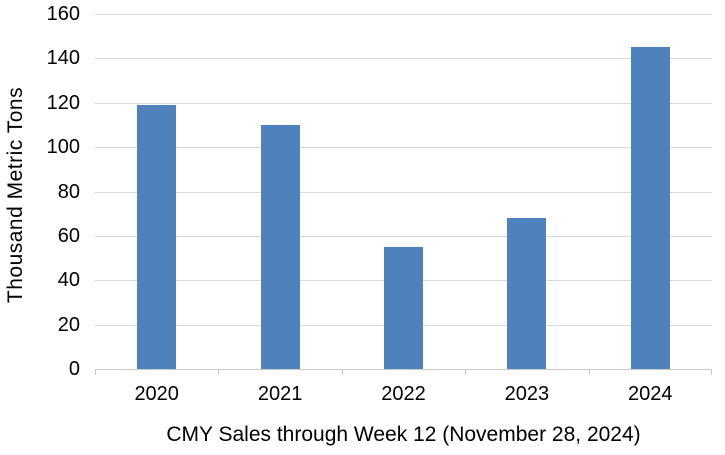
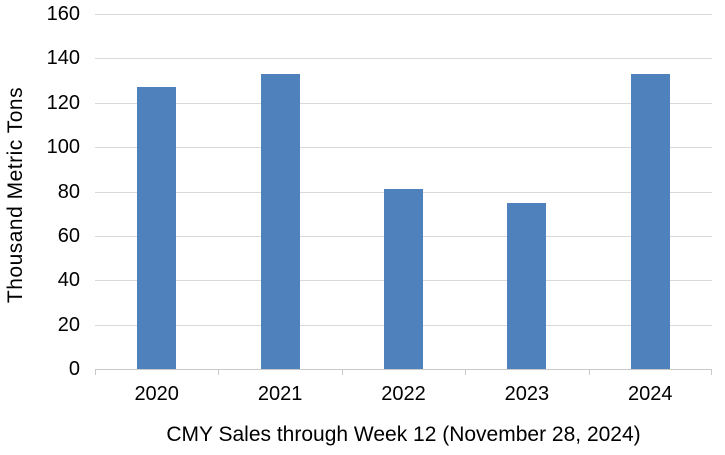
2020: 119 -> 127
2021: 110 -> 133
2022: 55 -> 81
2023: 68 -> 75
2024: 145 -> 133
